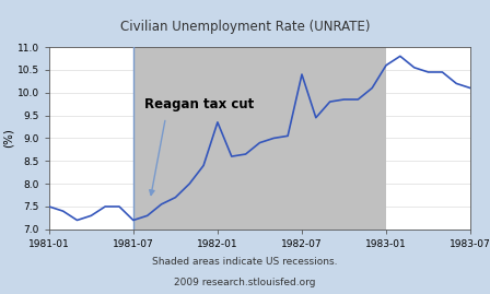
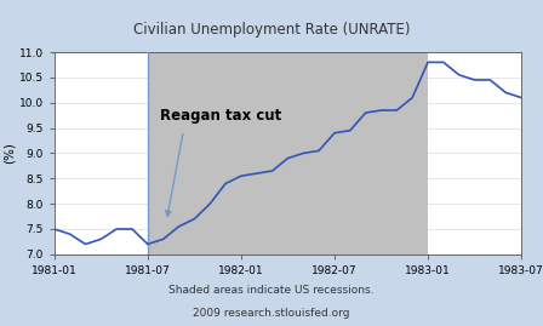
1982-01: 9.35 -> 8.55
1982-07: 10.40 -> 9.40
1983-01: 10.60 -> 10.80
